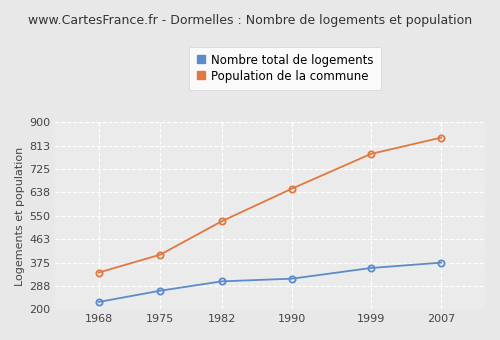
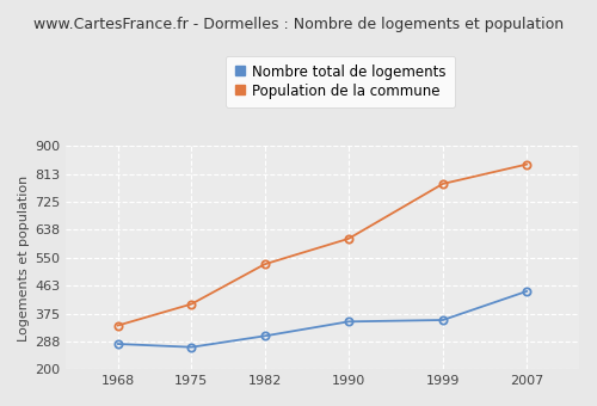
Nombre total de logements/1968: 228 -> 280
Nombre total de logements/1990: 315 -> 350
Population de la commune/1990: 652 -> 610
Nombre total de logements/2007: 375 -> 445
